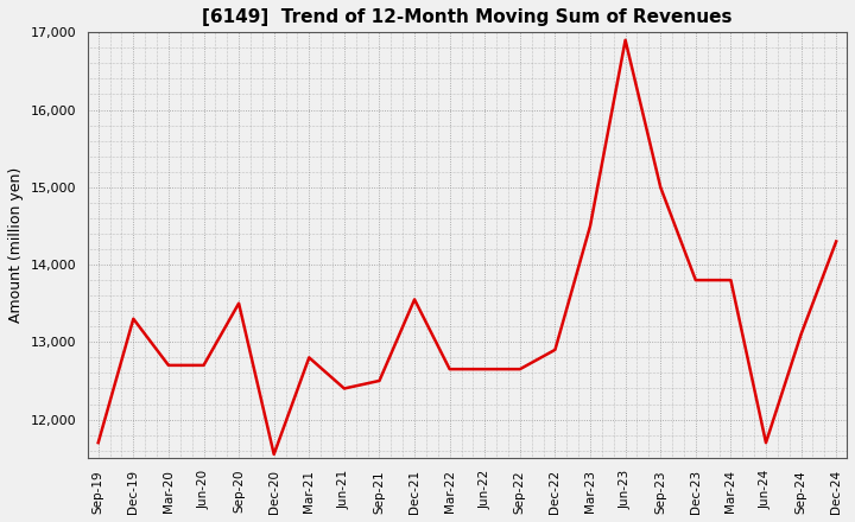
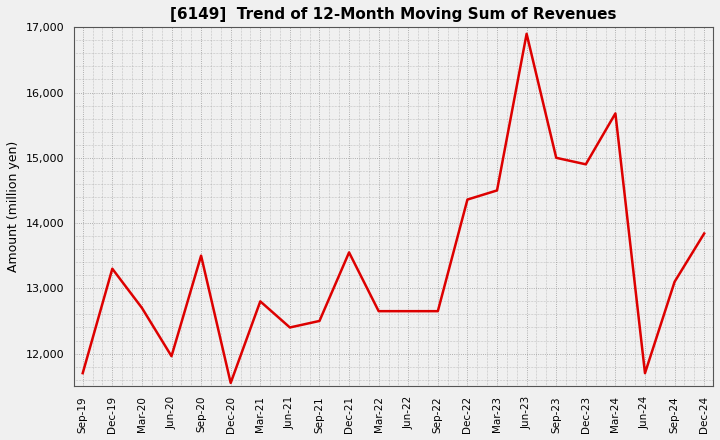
Jun-20: 12,700 -> 11,960
Dec-22: 12,900 -> 14,360
Dec-23: 13,800 -> 14,900
Mar-24: 13,800 -> 15,680
Dec-24: 14,300 -> 13,840
